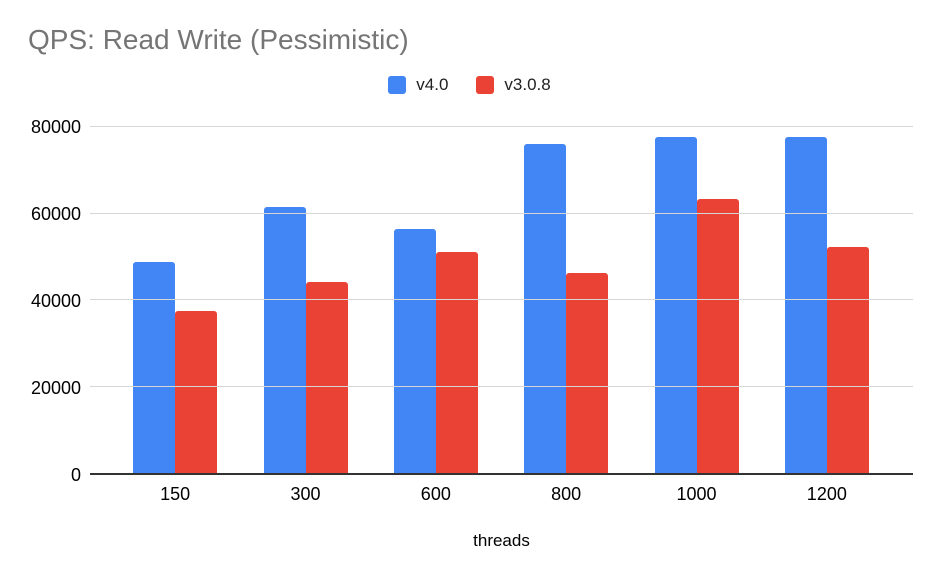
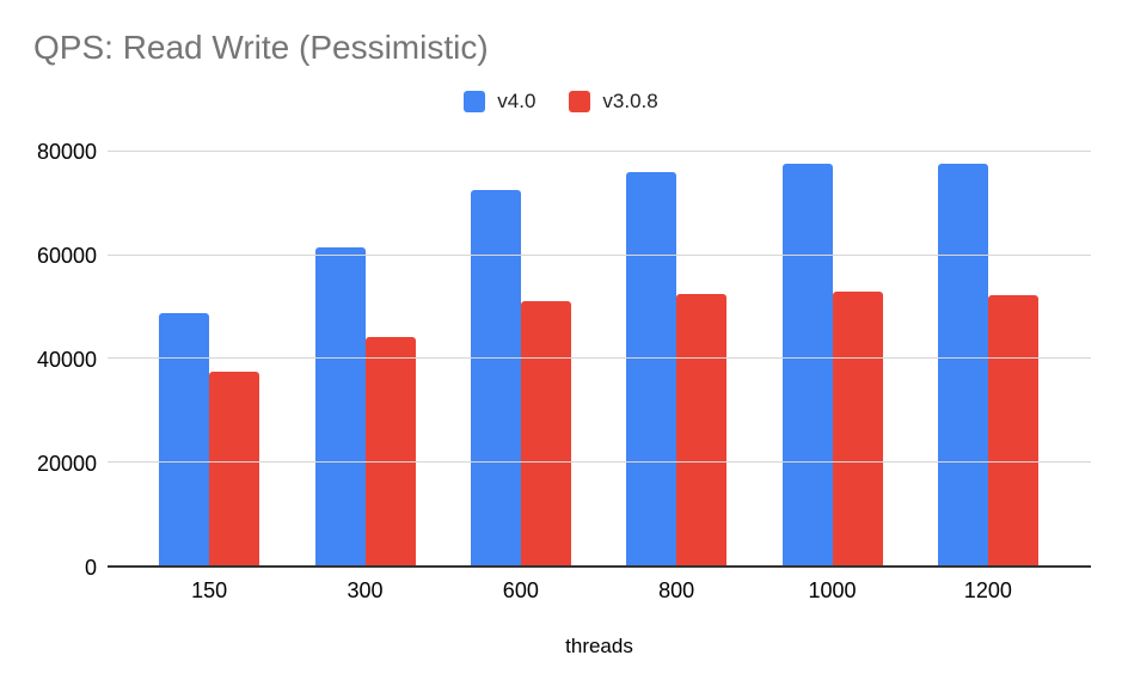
v4.0/600: 56000 -> 72000
v3.0.8/800: 46000 -> 52000
v3.0.8/1000: 63000 -> 53000
